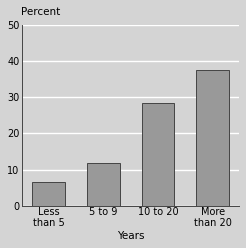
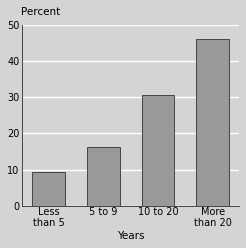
Less than 5: 6.5 -> 9.3
5 to 9: 12.0 -> 16.3
10 to 20: 28.5 -> 30.5
More than 20: 37.5 -> 46.0
